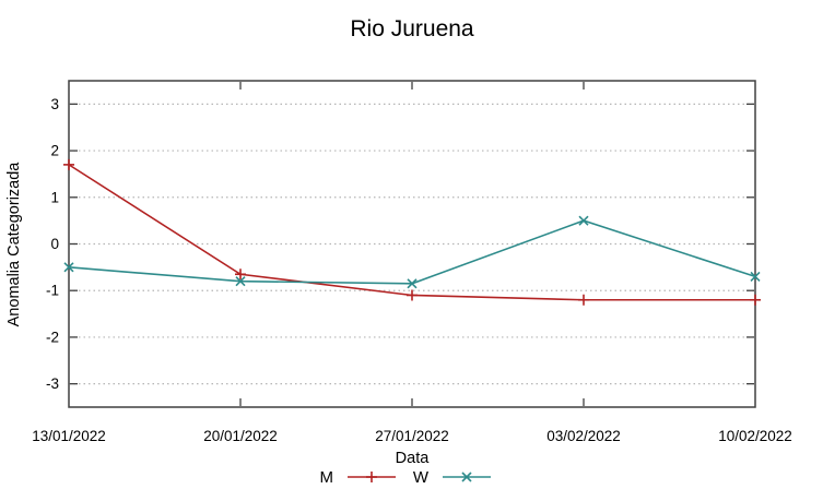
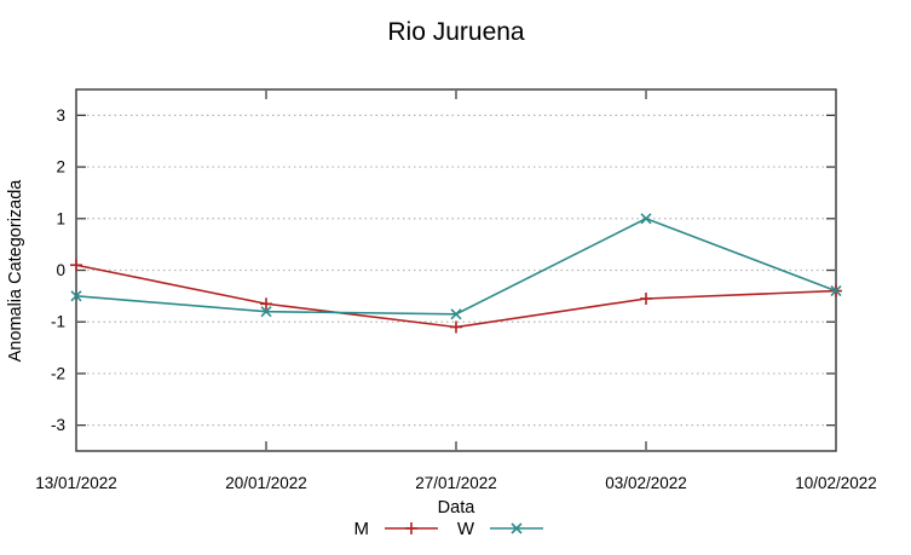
M/13/01/2022: 1.7 -> 0.1
M/03/02/2022: -1.2 -> -0.6
W/03/02/2022: 0.5 -> 1.0
M/10/02/2022: -1.2 -> -0.4
W/10/02/2022: -0.7 -> -0.4
